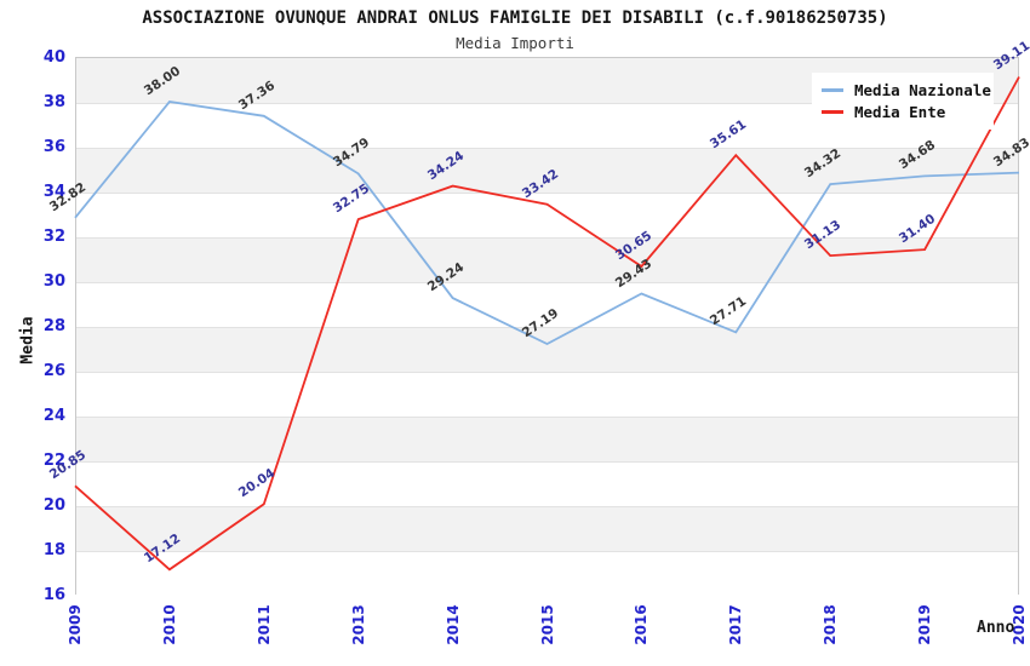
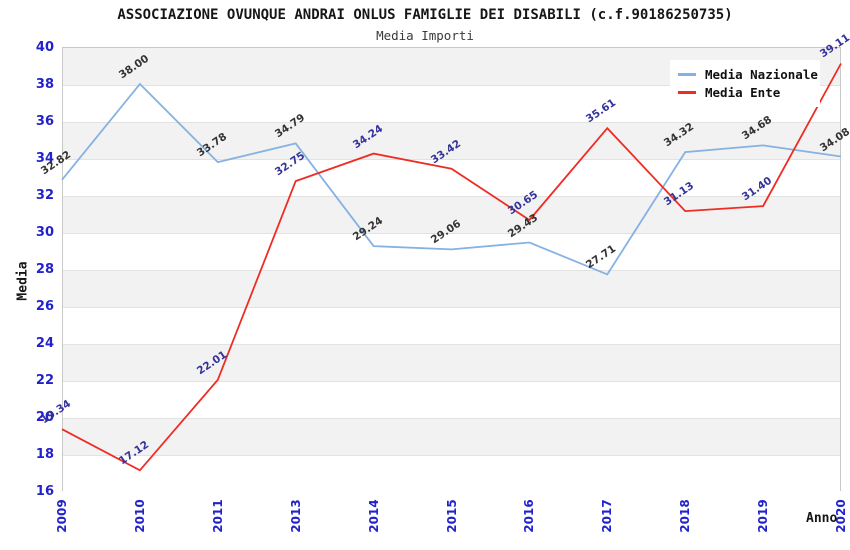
Media Ente/2009: 20.85 -> 19.34
Media Nazionale/2011: 37.36 -> 33.78
Media Ente/2011: 20.04 -> 22.01
Media Nazionale/2015: 27.19 -> 29.06
Media Nazionale/2020: 34.83 -> 34.08
